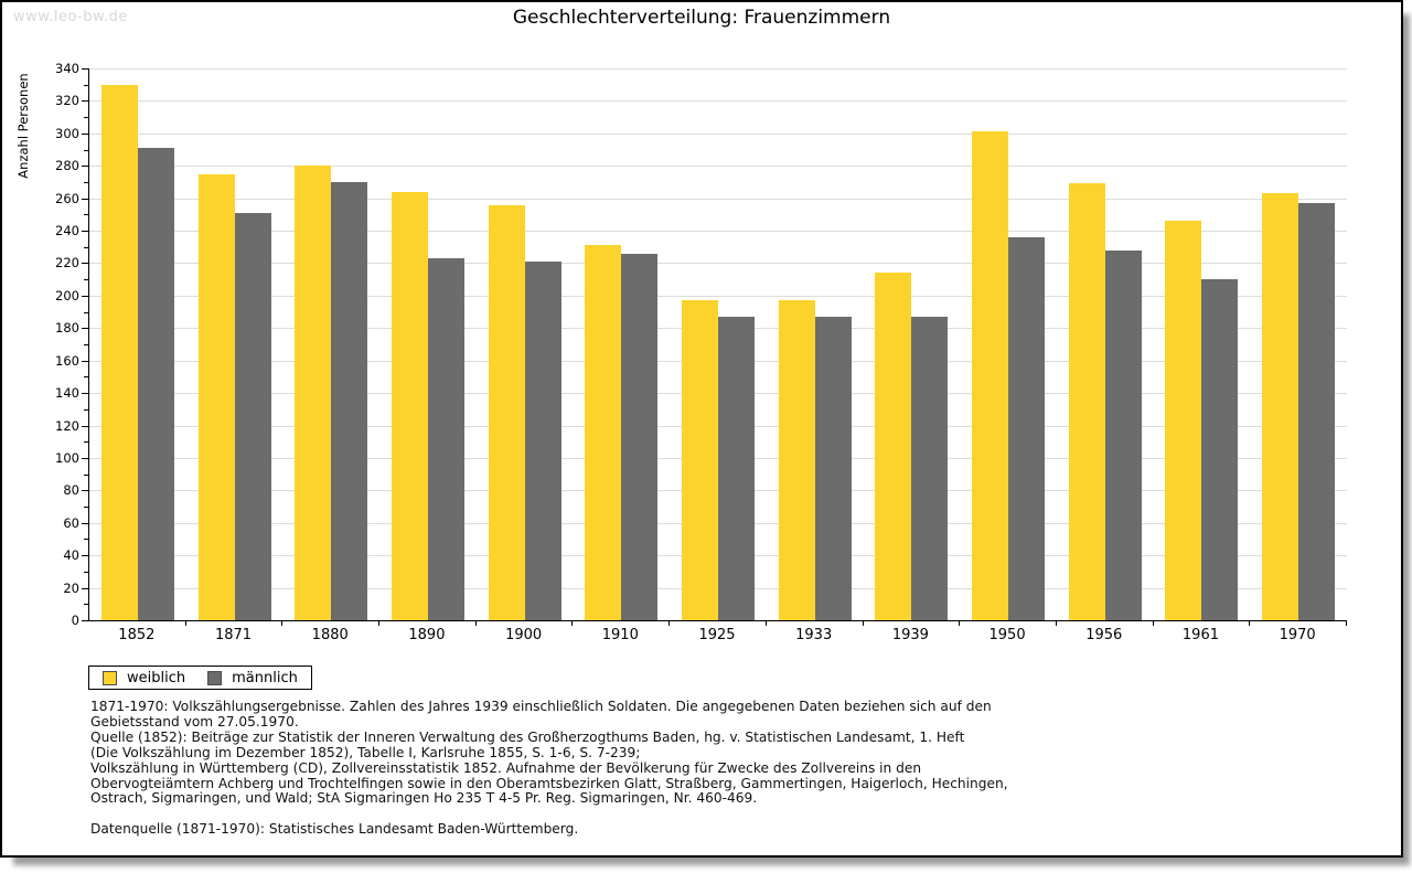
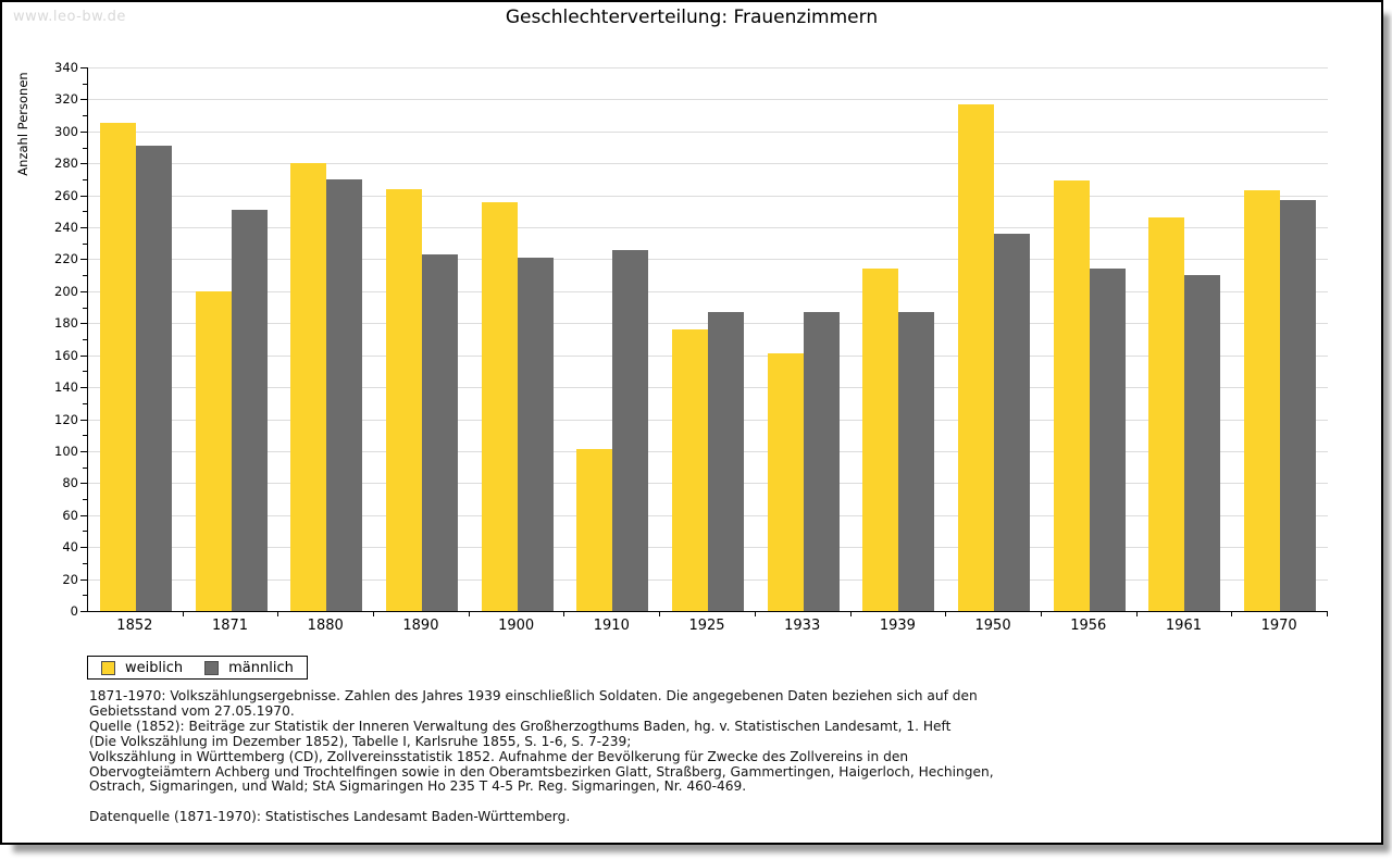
weiblich/1852: 330 -> 305
weiblich/1871: 275 -> 200
weiblich/1910: 231 -> 101
weiblich/1925: 197 -> 176
weiblich/1933: 197 -> 161
weiblich/1950: 301 -> 317
männlich/1956: 228 -> 214
